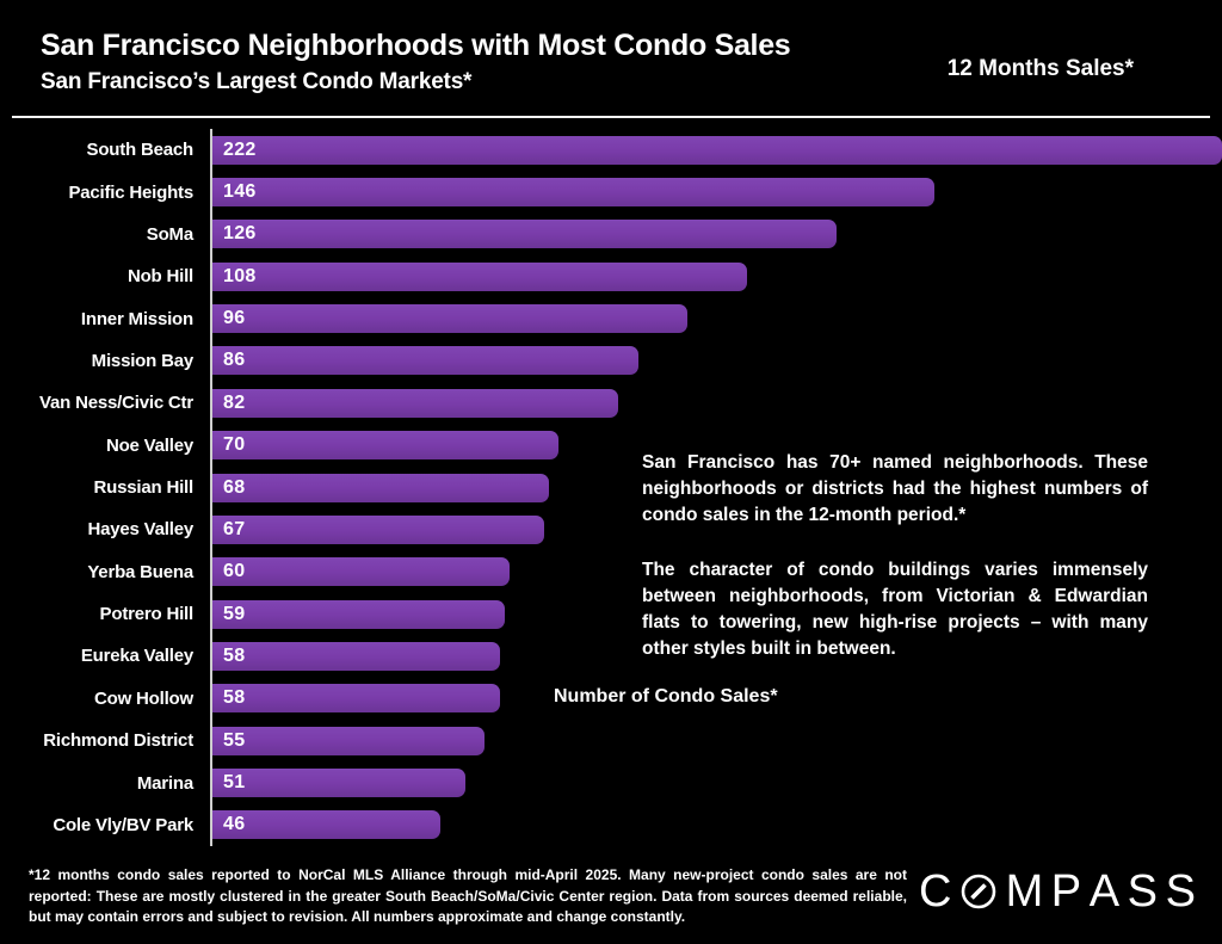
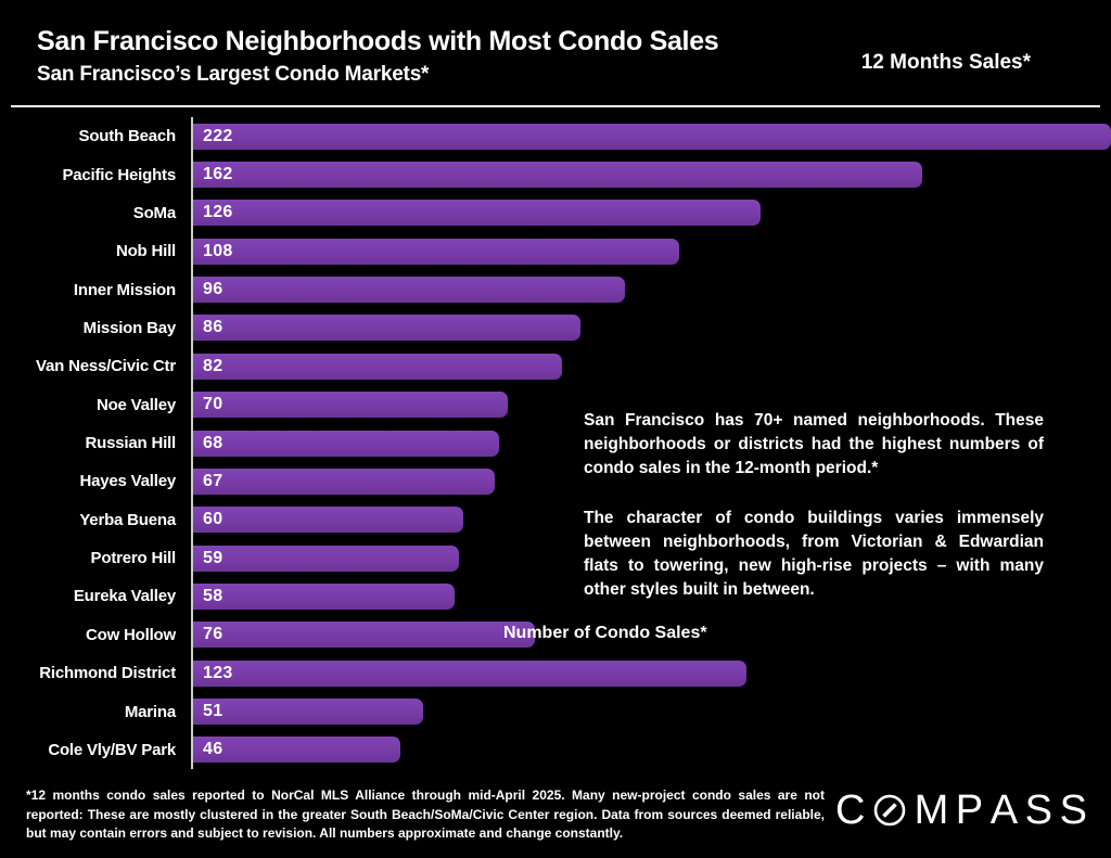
Pacific Heights: 146 -> 162
Cow Hollow: 58 -> 76
Richmond District: 55 -> 123
